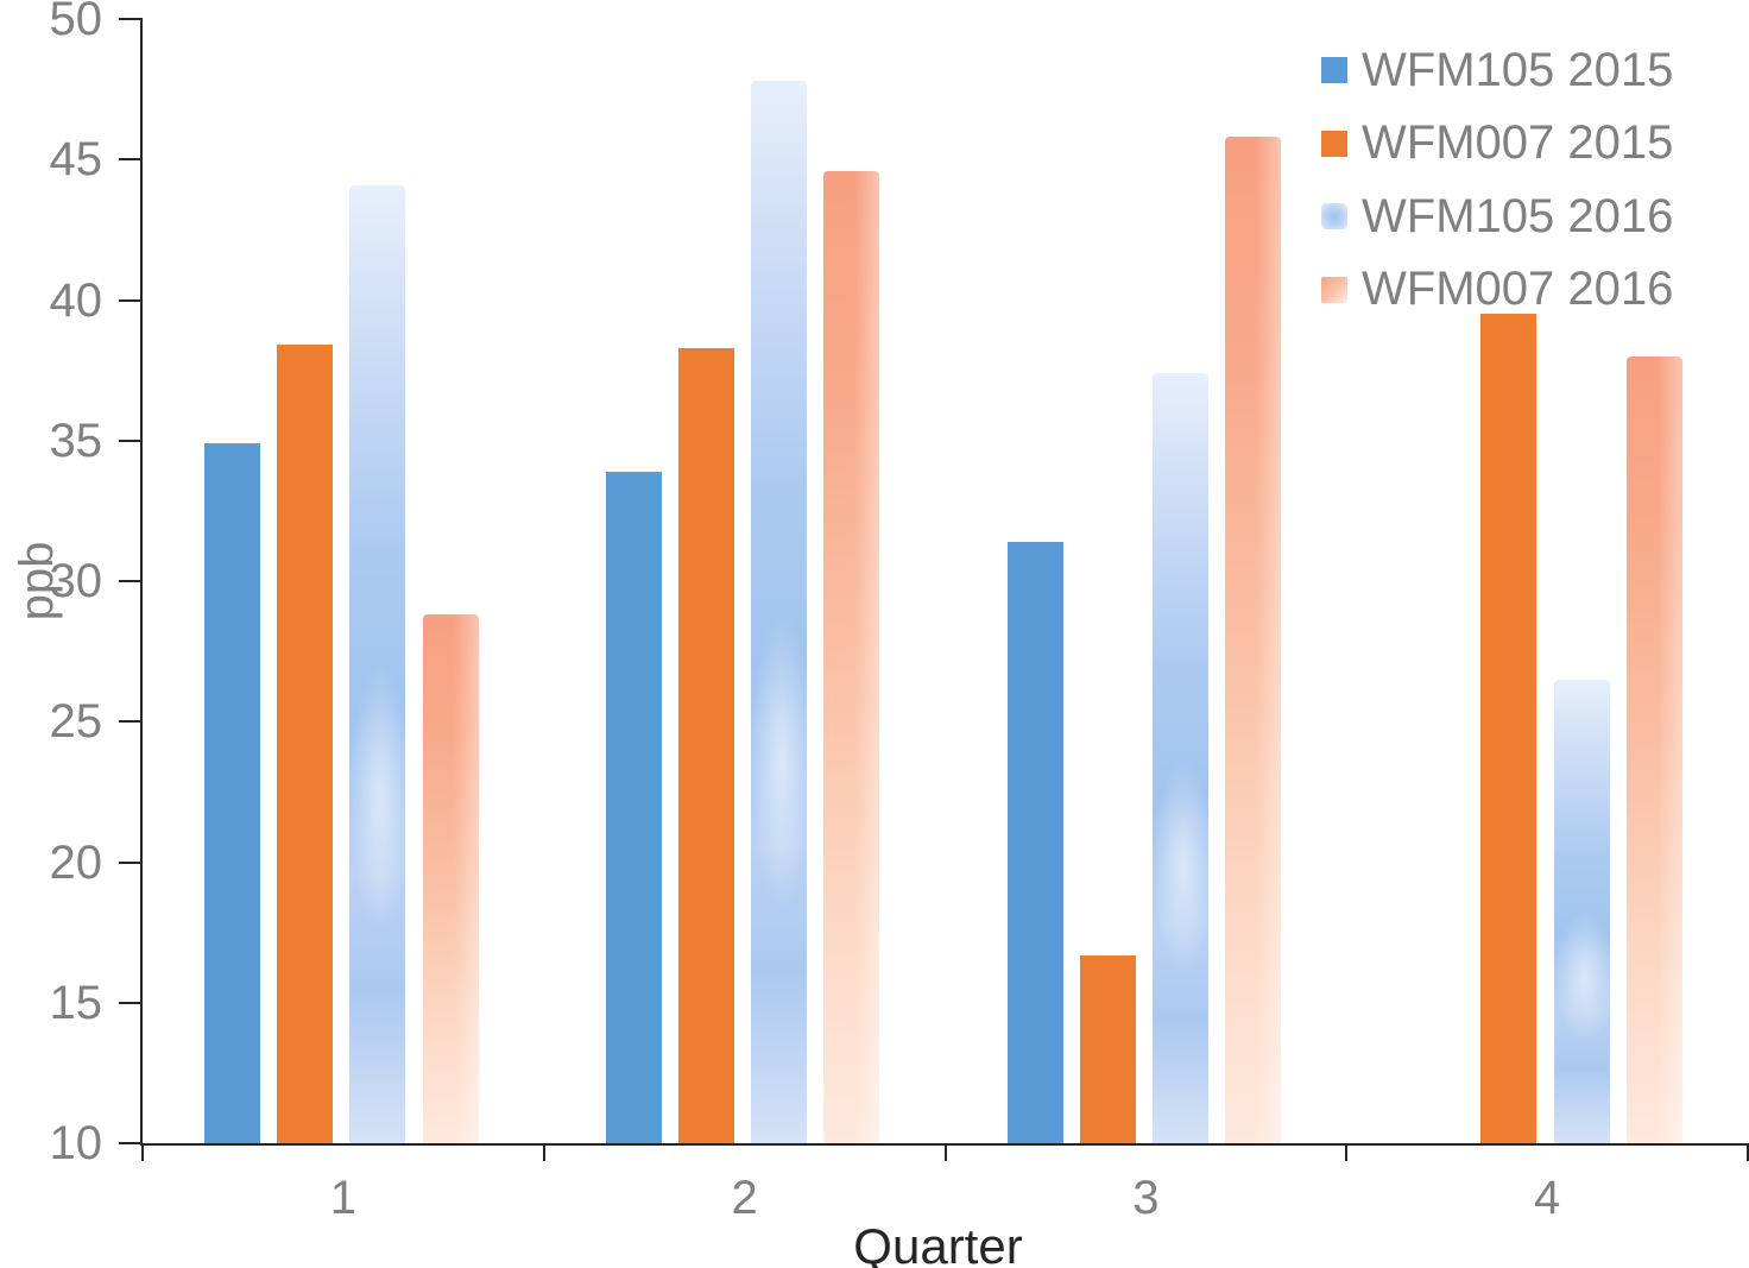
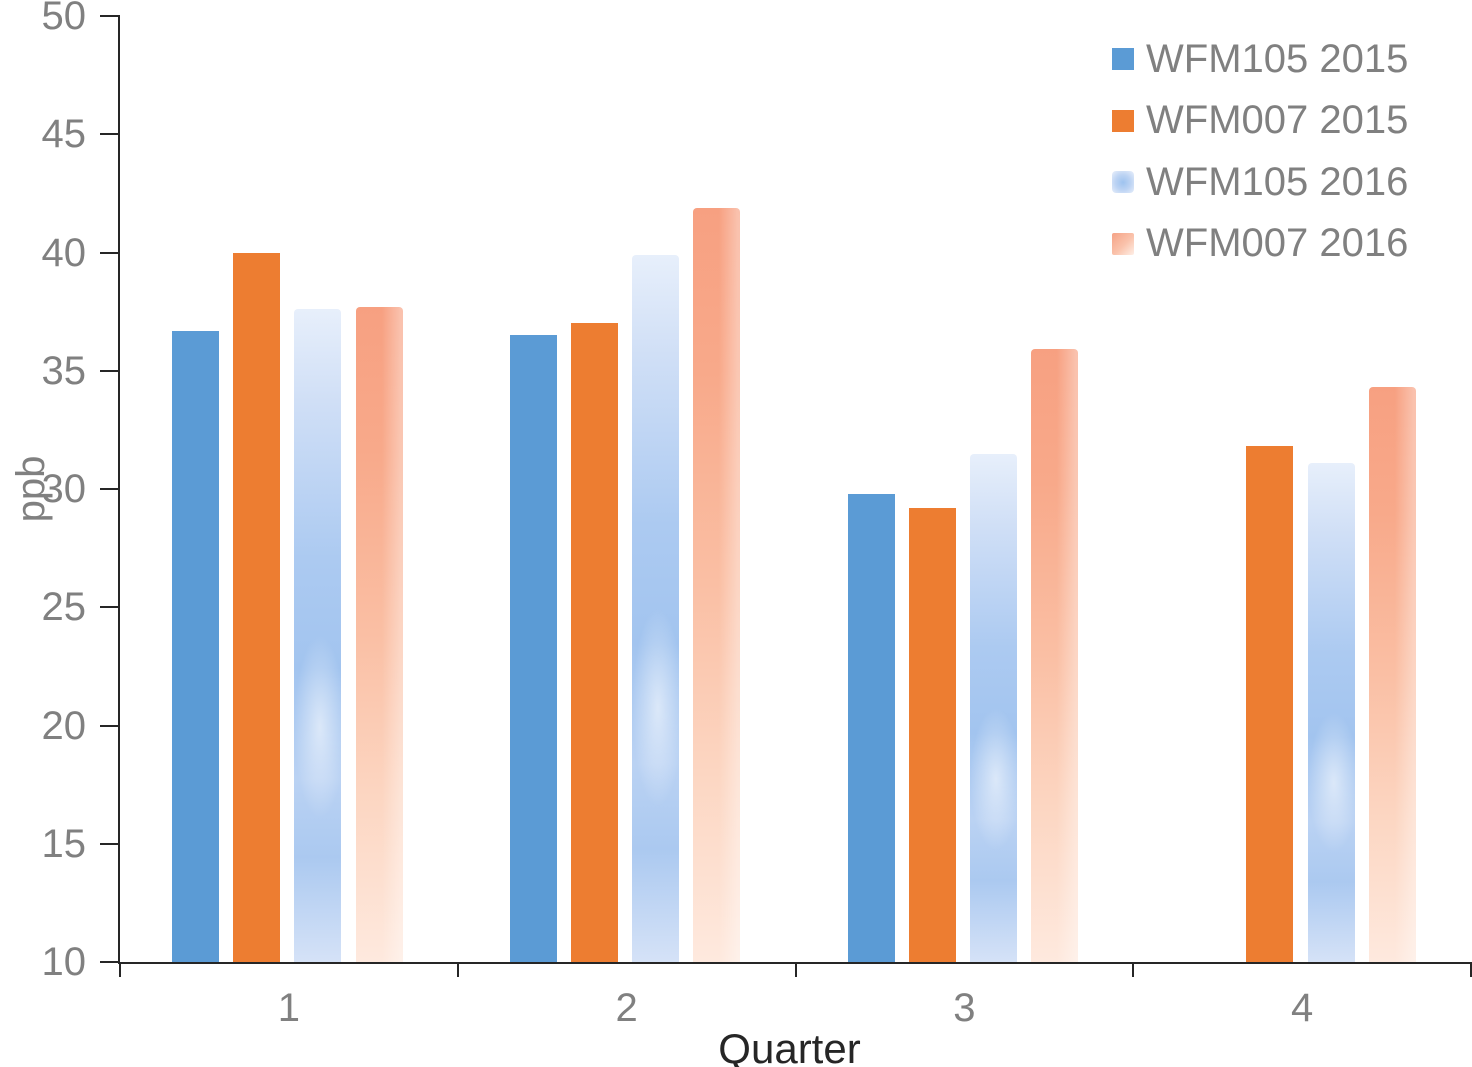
WFM105 2015/1: 34.9 -> 36.7
WFM007 2015/1: 38.4 -> 40.0
WFM105 2016/1: 44.1 -> 37.6
WFM007 2016/1: 28.8 -> 37.7
WFM105 2015/2: 33.9 -> 36.5
WFM007 2015/2: 38.3 -> 37.0
WFM105 2016/2: 47.8 -> 39.9
WFM007 2016/2: 44.6 -> 41.9
WFM105 2015/3: 31.4 -> 29.8
WFM007 2015/3: 16.7 -> 29.2
WFM105 2016/3: 37.4 -> 31.5
WFM007 2016/3: 45.8 -> 35.9
WFM007 2015/4: 39.5 -> 31.8
WFM105 2016/4: 26.5 -> 31.1
WFM007 2016/4: 38.0 -> 34.3
